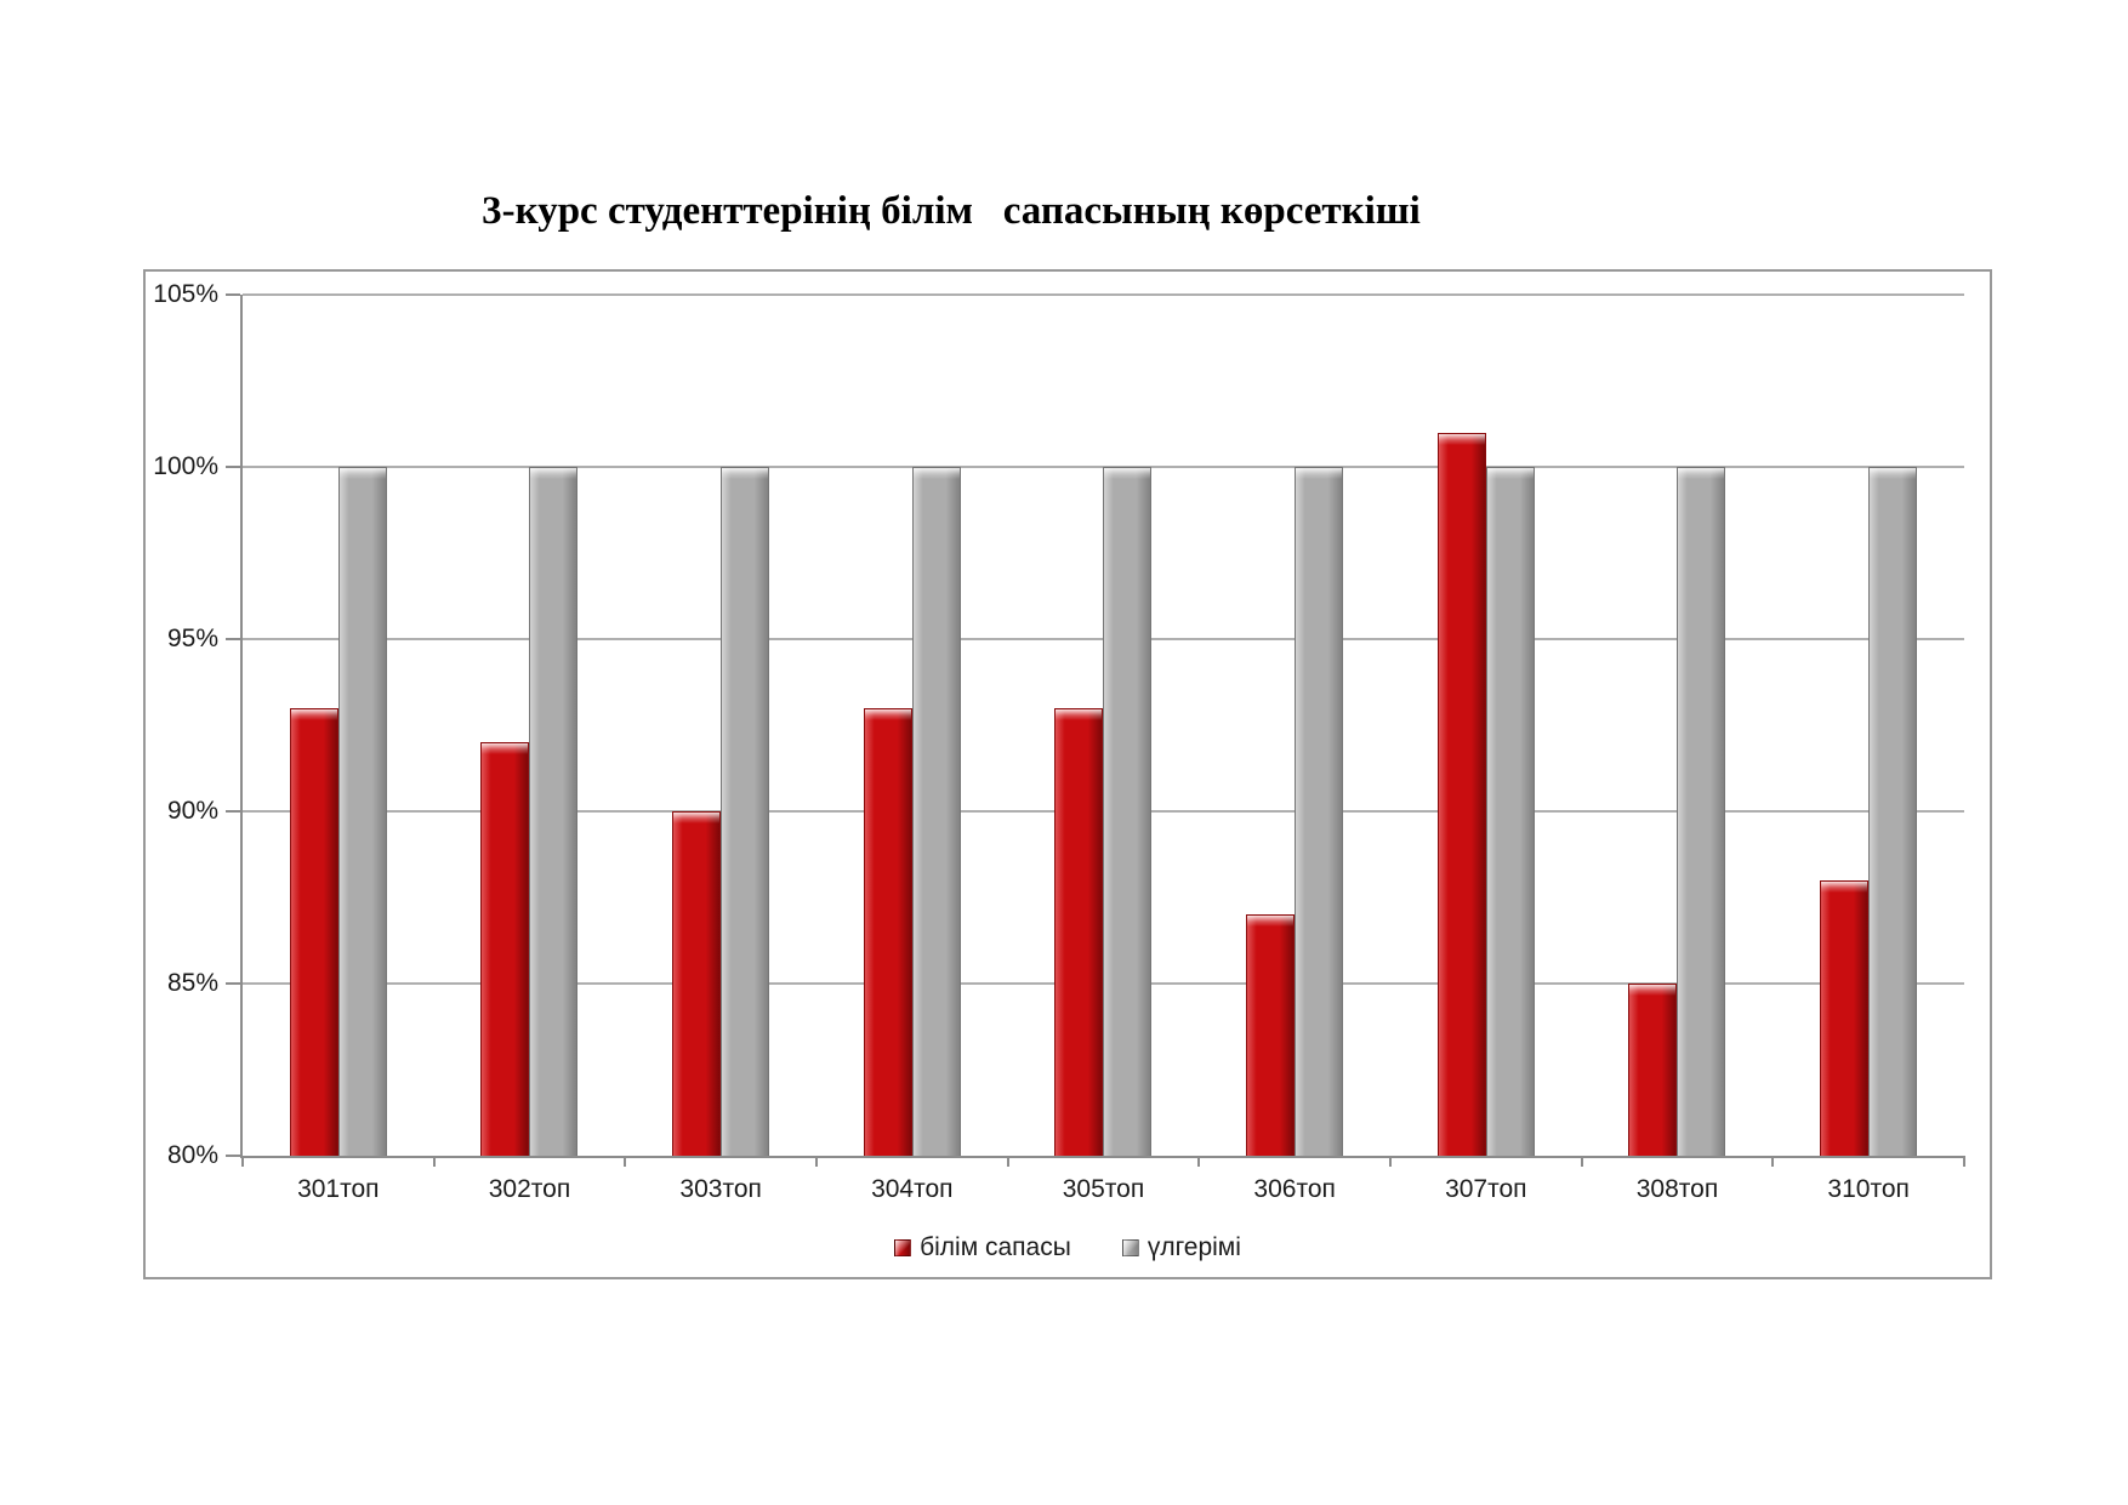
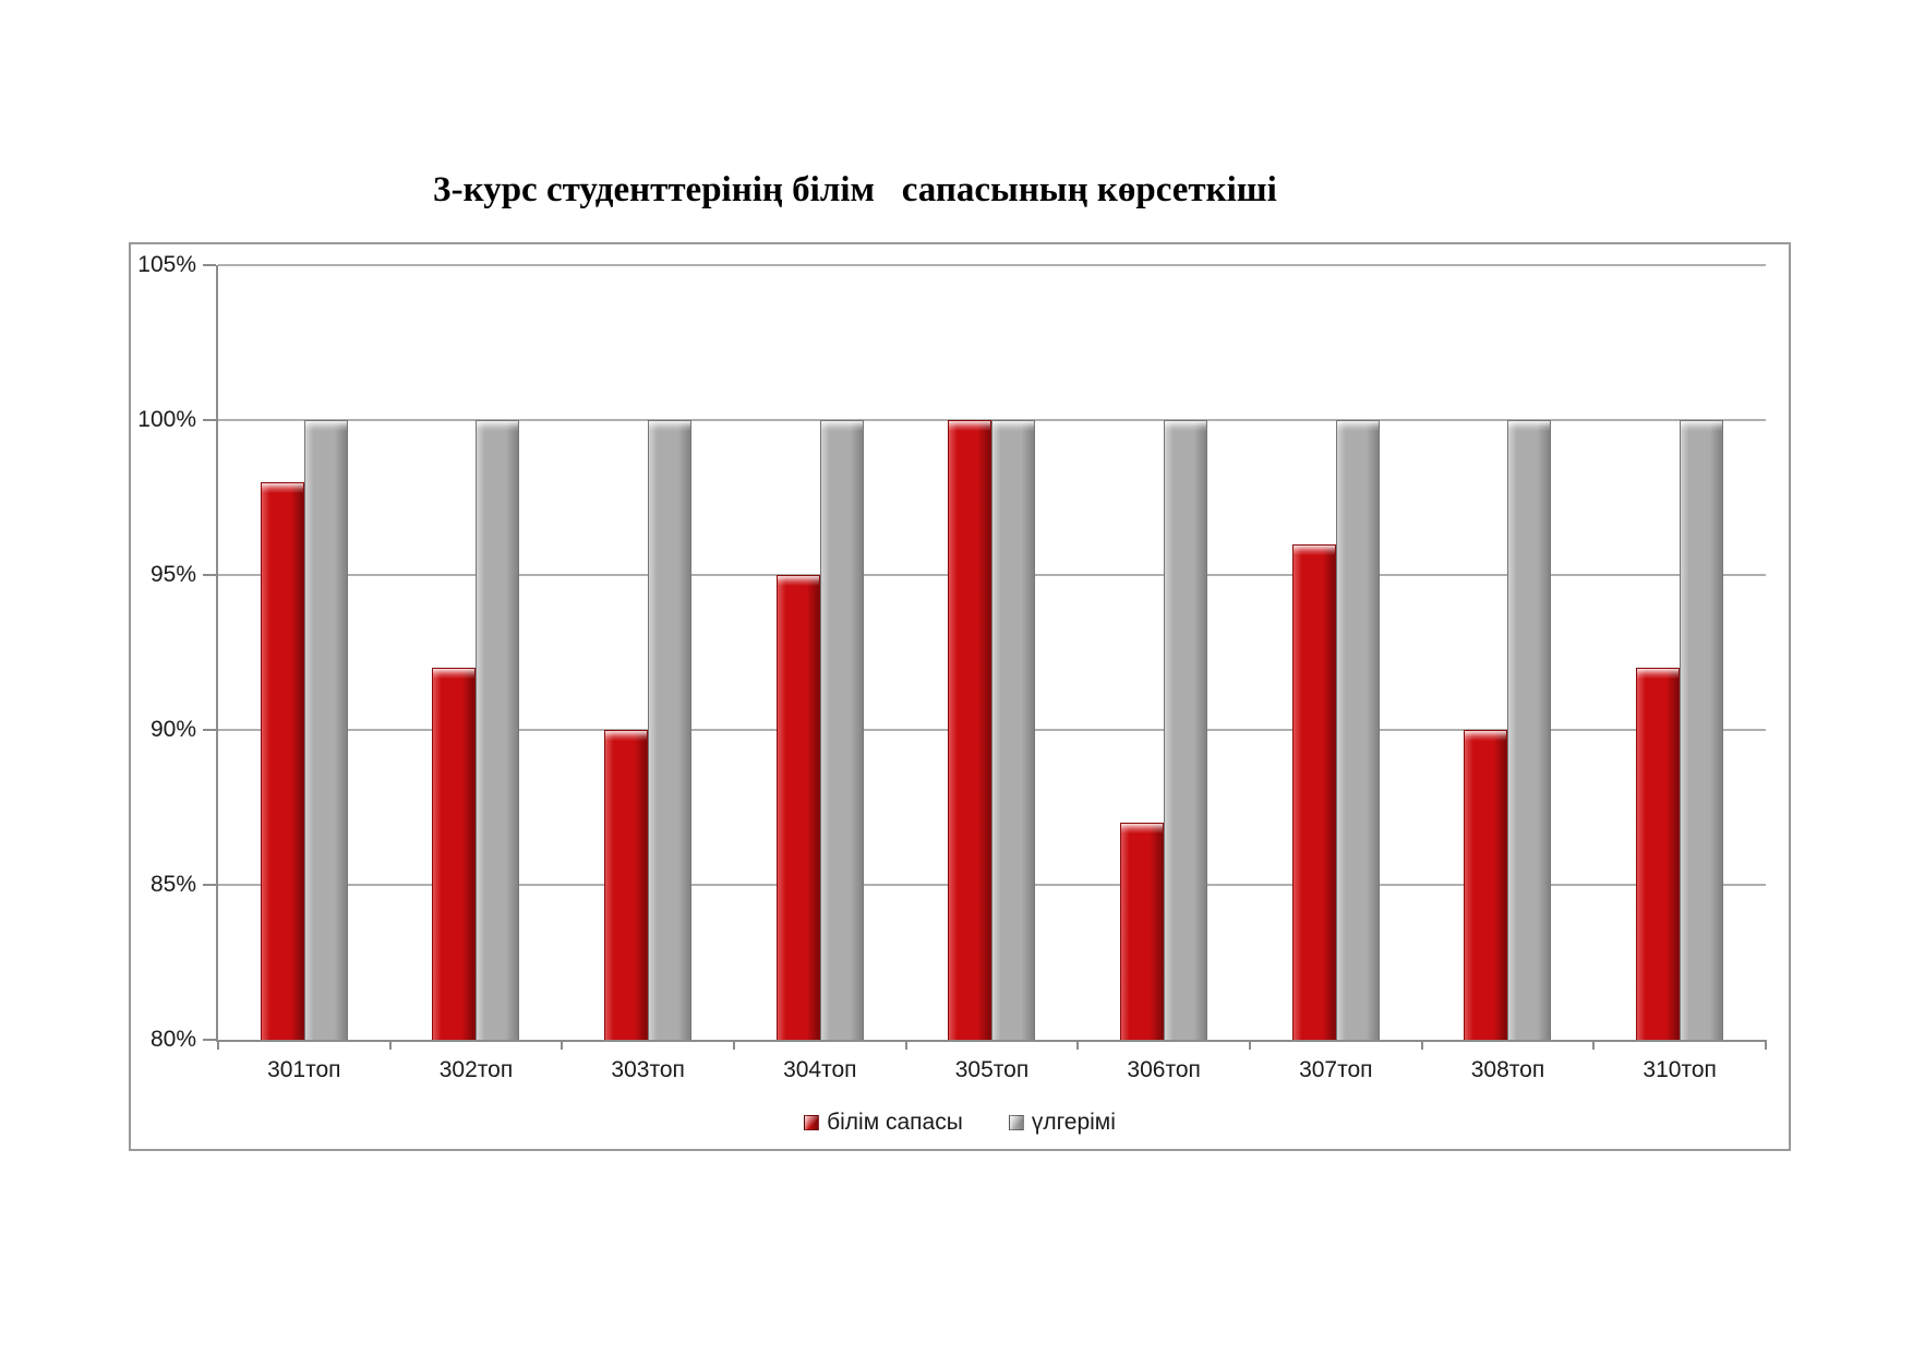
білім сапасы/301топ: 93% -> 98%
білім сапасы/304топ: 93% -> 95%
білім сапасы/305топ: 93% -> 100%
білім сапасы/307топ: 101% -> 96%
білім сапасы/308топ: 85% -> 90%
білім сапасы/310топ: 88% -> 92%
